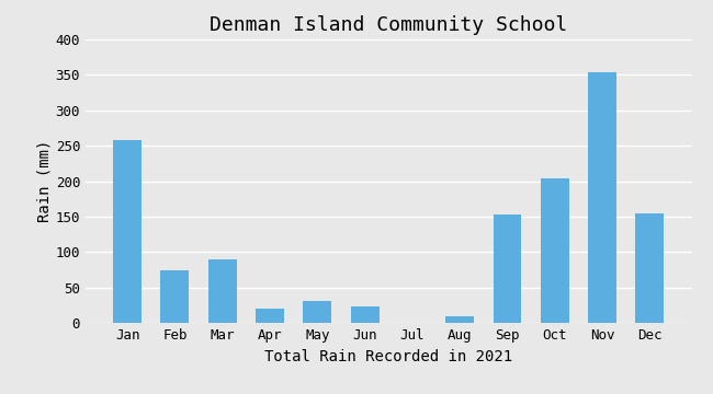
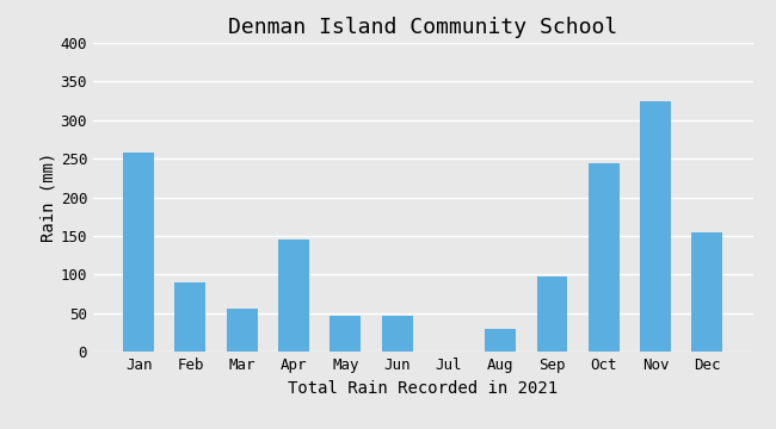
Feb: 75 -> 90
Mar: 90 -> 56
Apr: 20 -> 146
May: 31 -> 46
Jun: 23 -> 46
Aug: 9 -> 30
Sep: 153 -> 98
Oct: 204 -> 244
Nov: 353 -> 324
